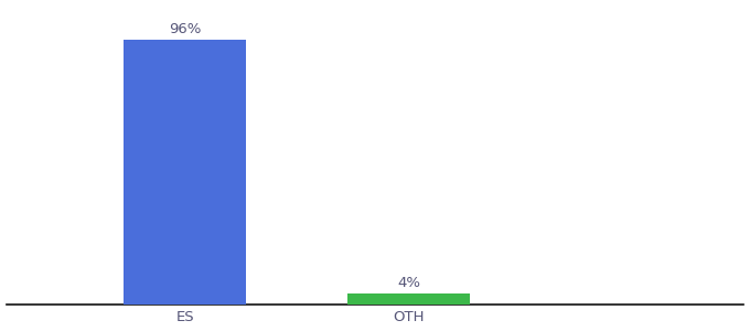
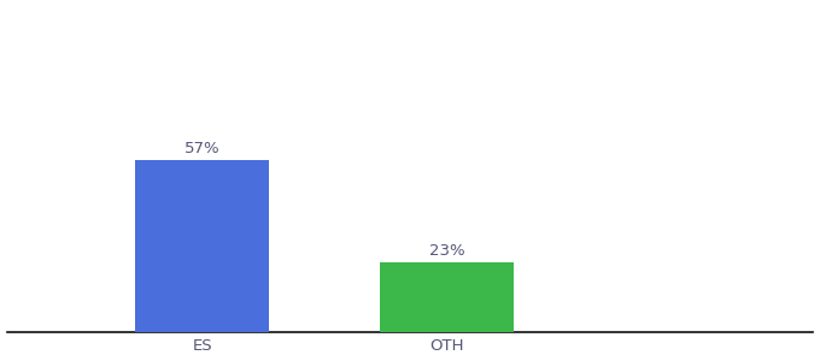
ES: 96% -> 57%
OTH: 4% -> 23%
